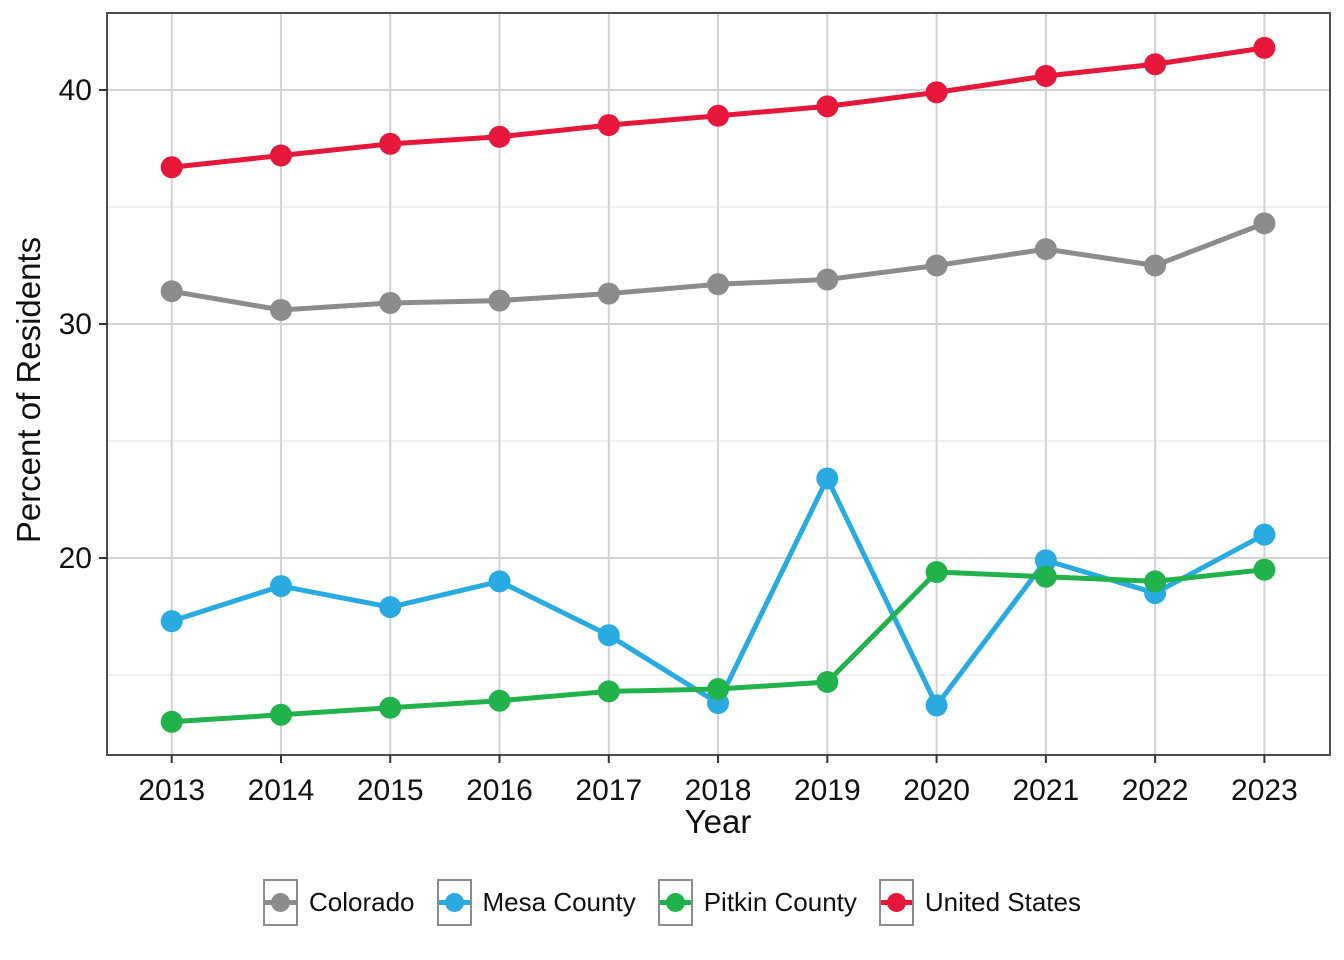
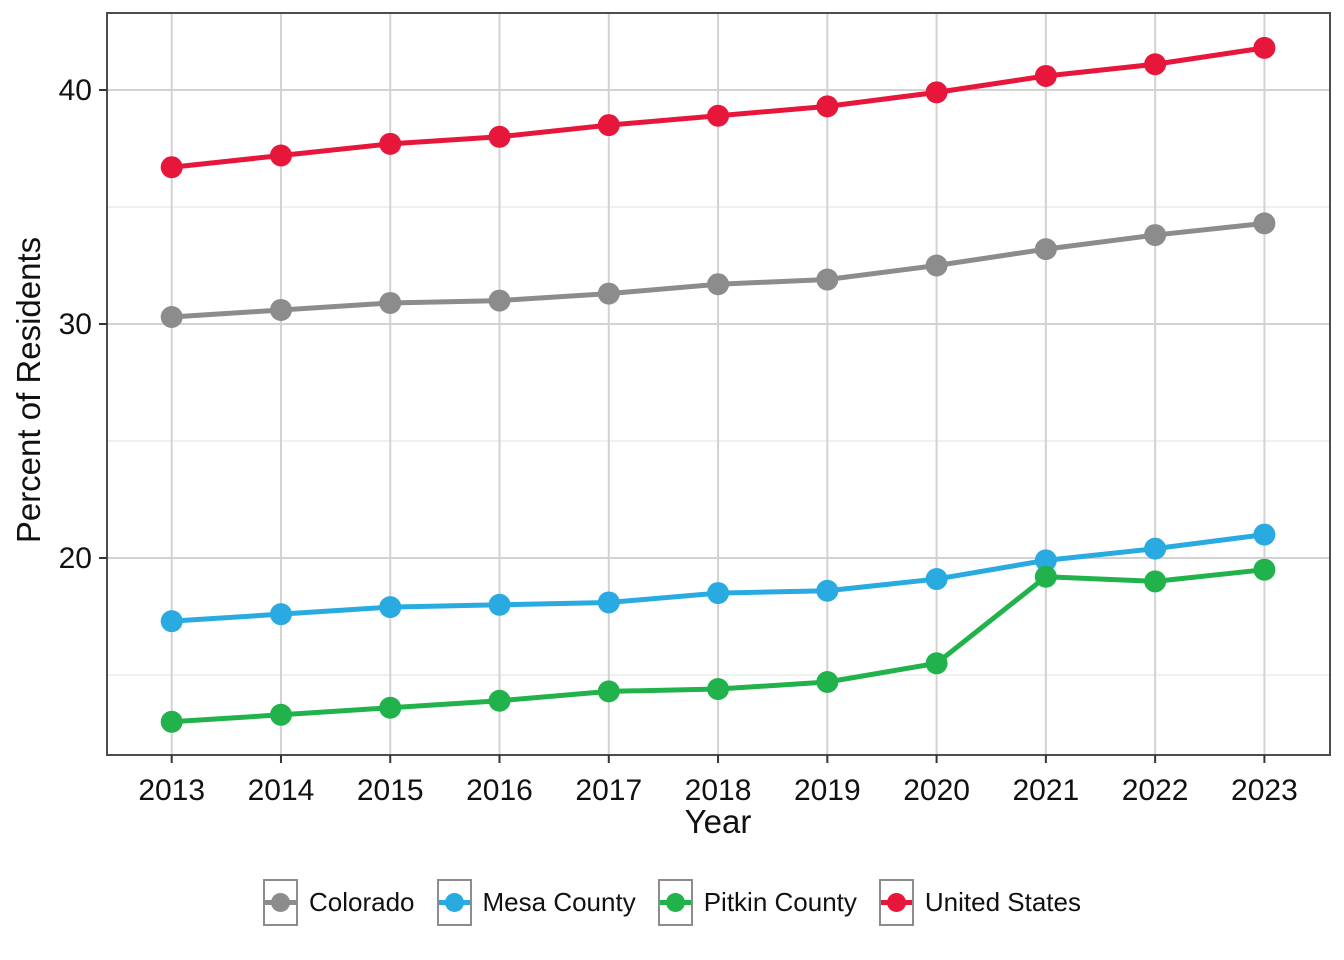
Colorado/2013: 31.4 -> 30.3
Mesa County/2014: 18.8 -> 17.6
Mesa County/2016: 19.0 -> 18.0
Mesa County/2017: 16.7 -> 18.1
Mesa County/2018: 13.8 -> 18.5
Mesa County/2019: 23.4 -> 18.6
Mesa County/2020: 13.7 -> 19.1
Pitkin County/2020: 19.4 -> 15.5
Colorado/2022: 32.5 -> 33.8
Mesa County/2022: 18.5 -> 20.4
